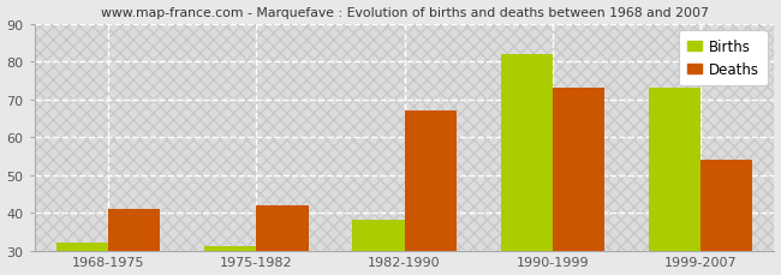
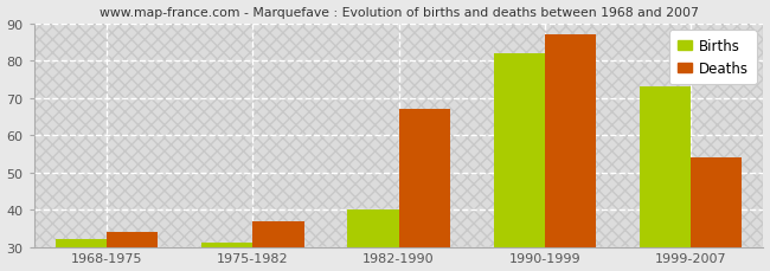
Deaths/1968-1975: 41 -> 34
Deaths/1975-1982: 42 -> 37
Births/1982-1990: 38 -> 40
Deaths/1990-1999: 73 -> 87
